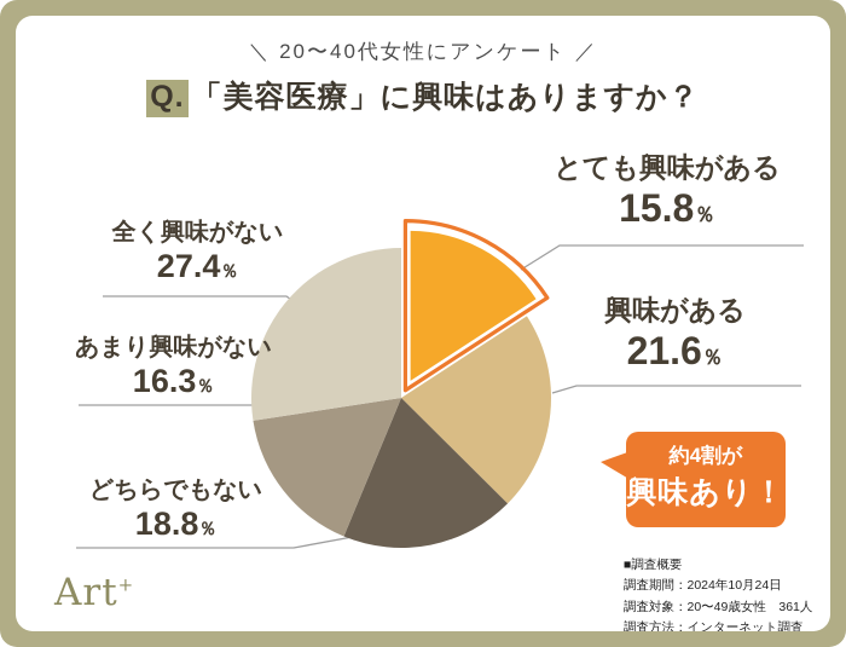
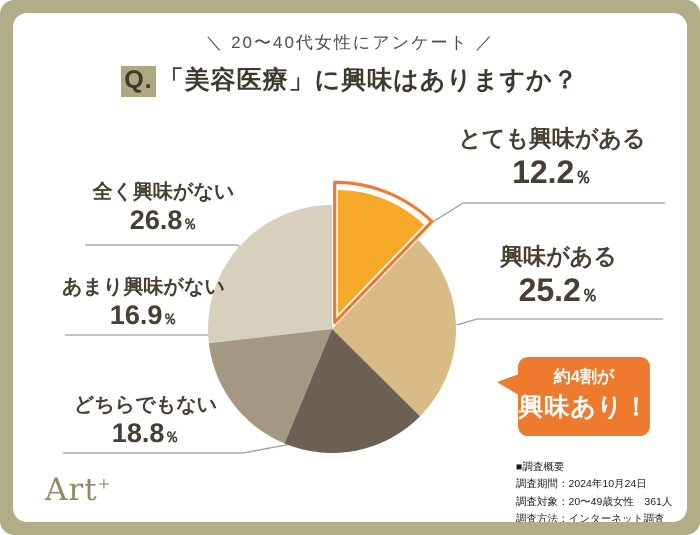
とても興味がある: 15.8 -> 12.2
興味がある: 21.6 -> 25.2
あまり興味がない: 16.3 -> 16.9
全く興味がない: 27.4 -> 26.8
